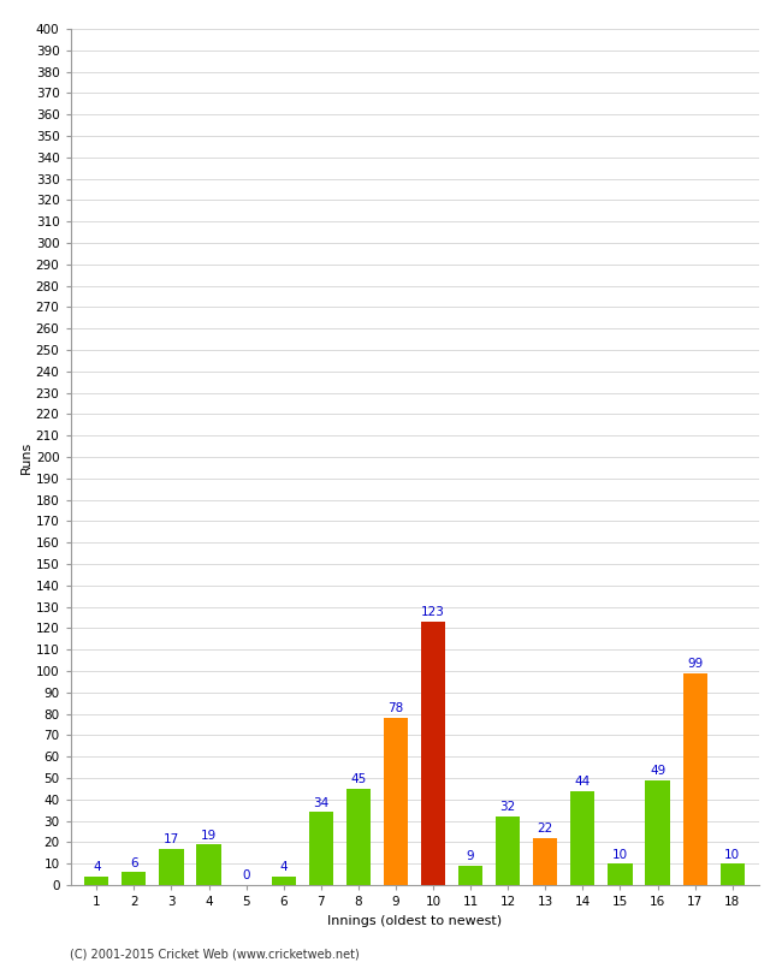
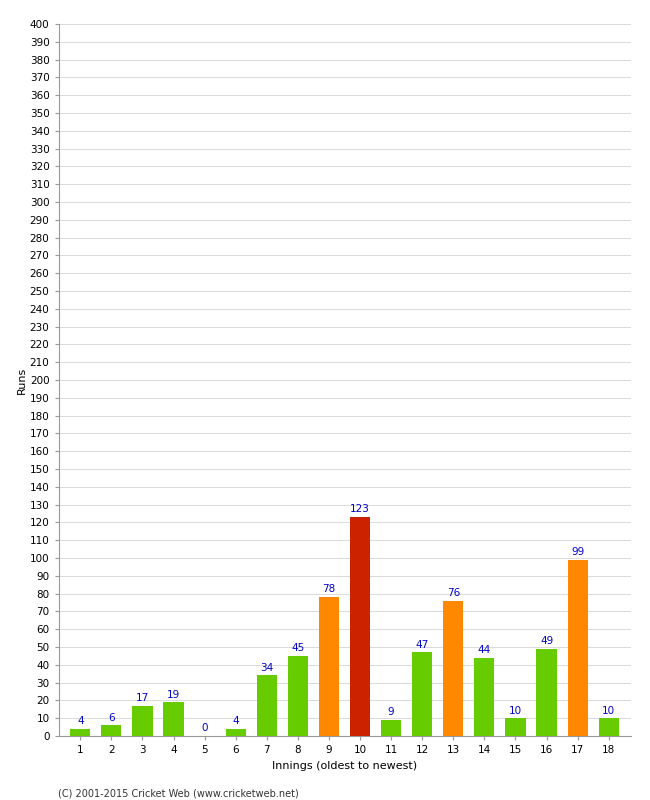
12: 32 -> 47
13: 22 -> 76
